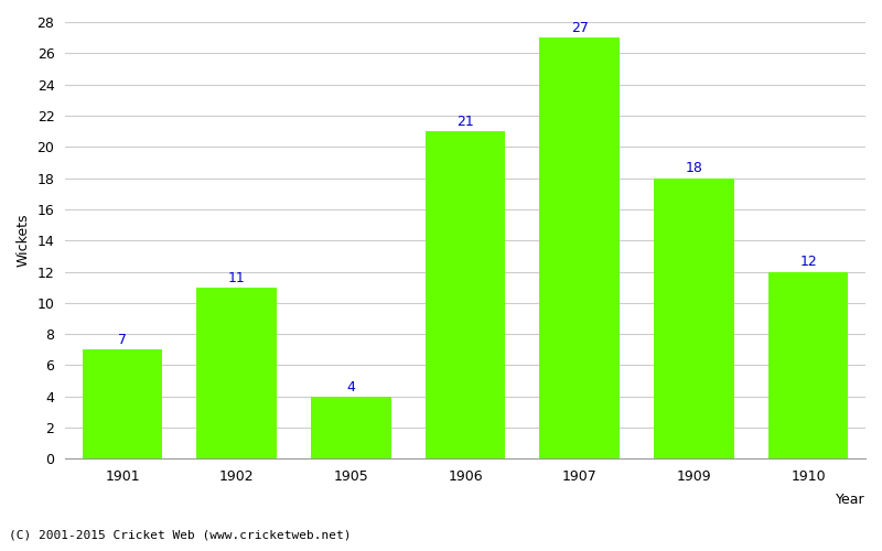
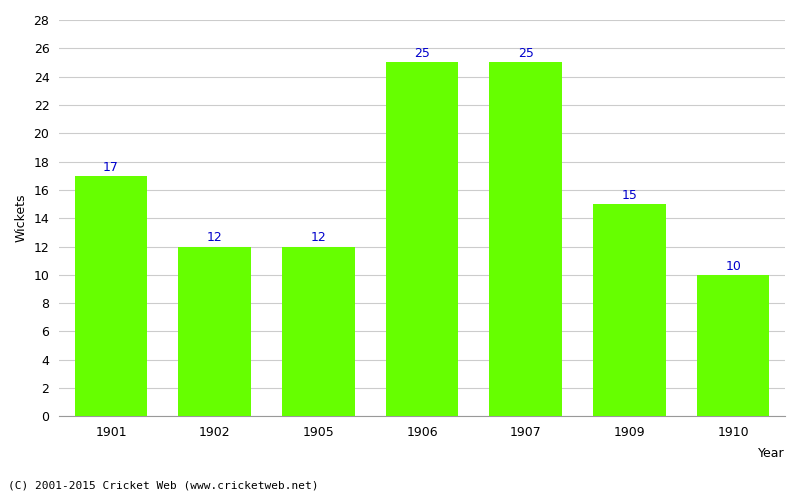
1901: 7 -> 17
1902: 11 -> 12
1905: 4 -> 12
1906: 21 -> 25
1907: 27 -> 25
1909: 18 -> 15
1910: 12 -> 10
